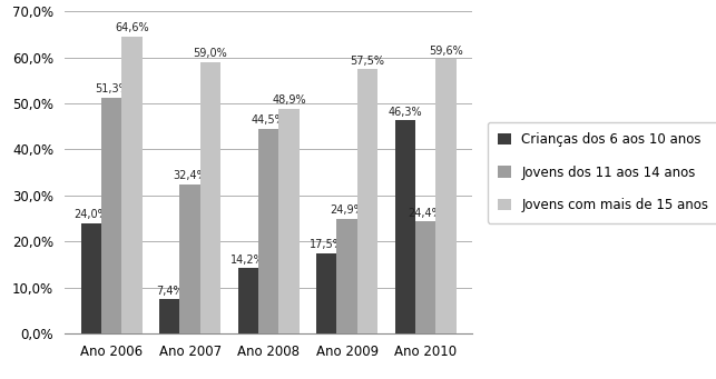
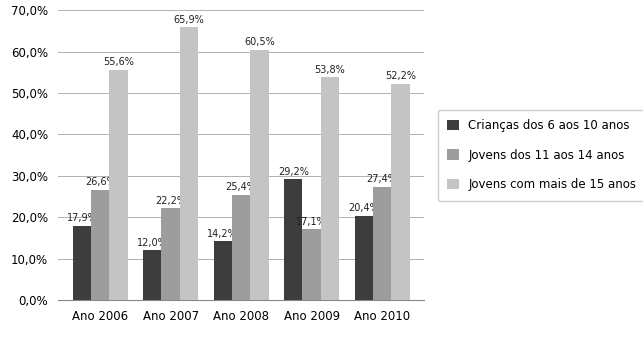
Crianças dos 6 aos 10 anos/Ano 2006: 24,0% -> 17,9%
Jovens dos 11 aos 14 anos/Ano 2006: 51,3% -> 26,6%
Jovens com mais de 15 anos/Ano 2006: 64,6% -> 55,6%
Crianças dos 6 aos 10 anos/Ano 2007: 7,4% -> 12,0%
Jovens dos 11 aos 14 anos/Ano 2007: 32,4% -> 22,2%
Jovens com mais de 15 anos/Ano 2007: 59,0% -> 65,9%
Jovens dos 11 aos 14 anos/Ano 2008: 44,5% -> 25,4%
Jovens com mais de 15 anos/Ano 2008: 48,9% -> 60,5%
Crianças dos 6 aos 10 anos/Ano 2009: 17,5% -> 29,2%
Jovens dos 11 aos 14 anos/Ano 2009: 24,9% -> 17,1%
Jovens com mais de 15 anos/Ano 2009: 57,5% -> 53,8%
Crianças dos 6 aos 10 anos/Ano 2010: 46,3% -> 20,4%
Jovens dos 11 aos 14 anos/Ano 2010: 24,4% -> 27,4%
Jovens com mais de 15 anos/Ano 2010: 59,6% -> 52,2%
